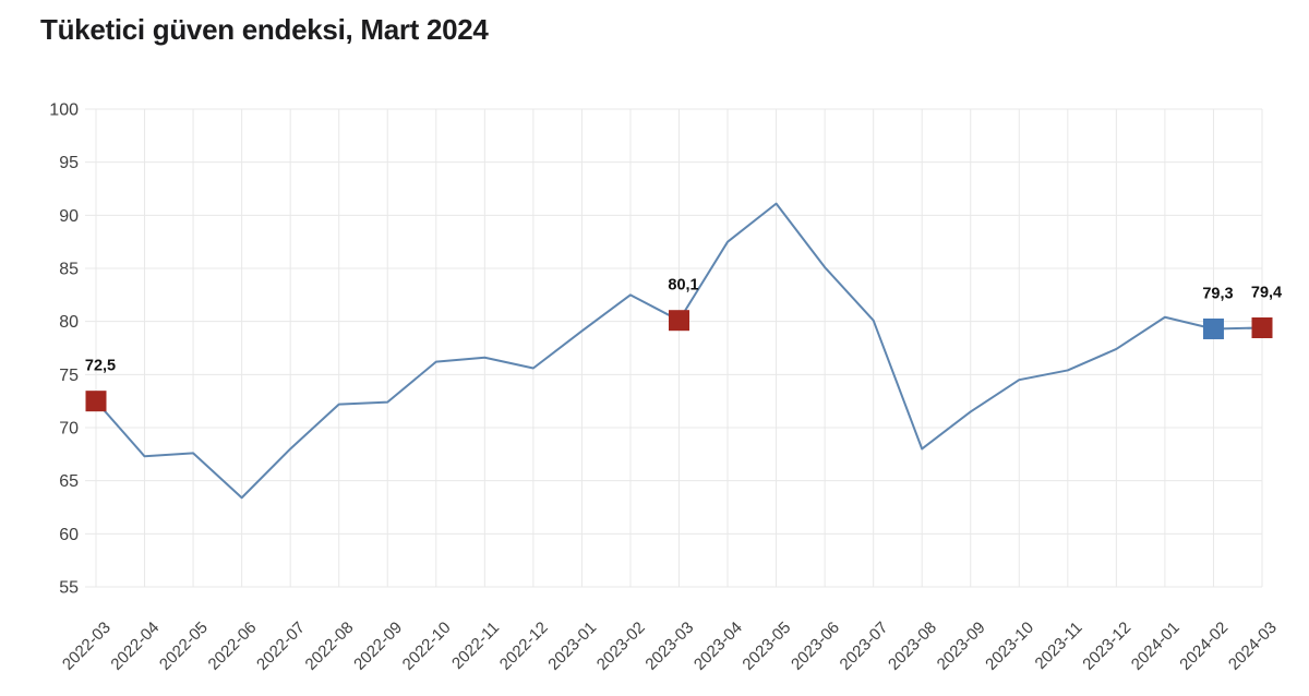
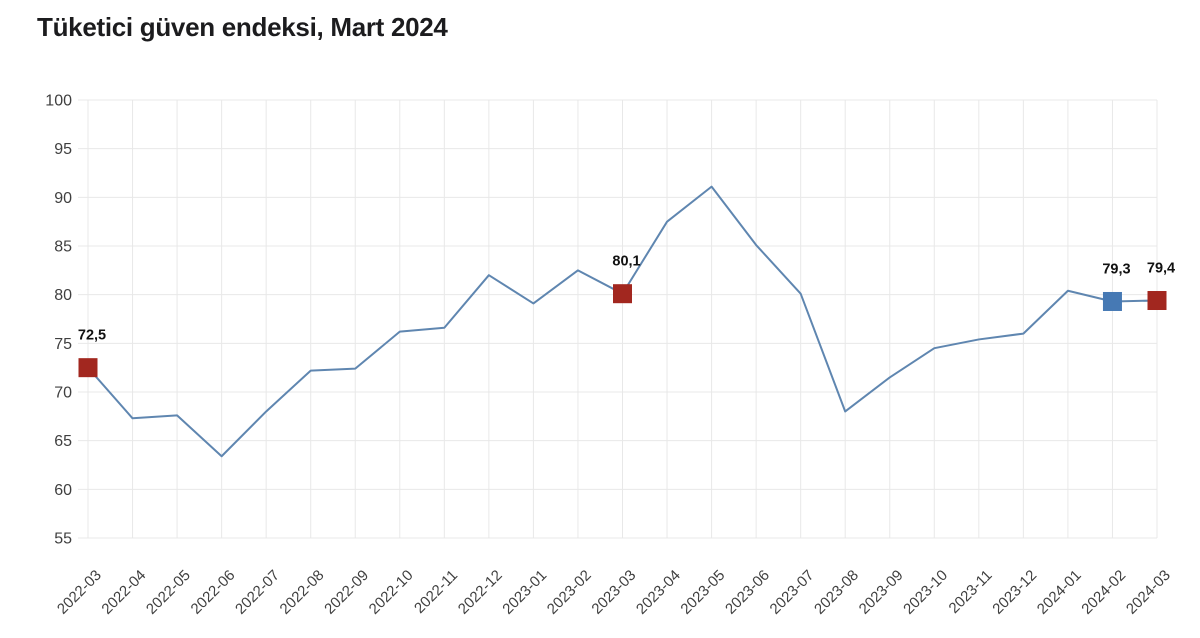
2022-12: 76 -> 82
2023-12: 77 -> 76
